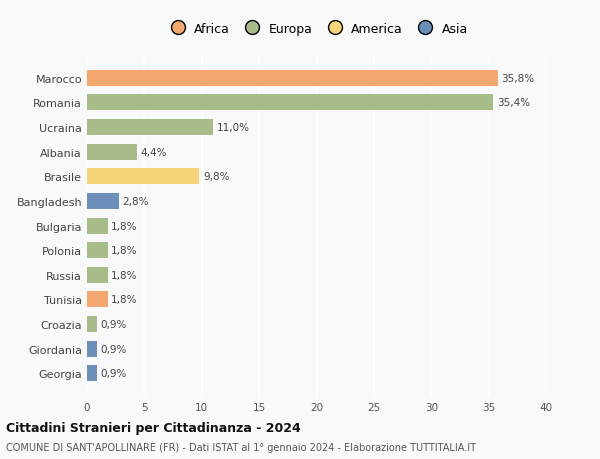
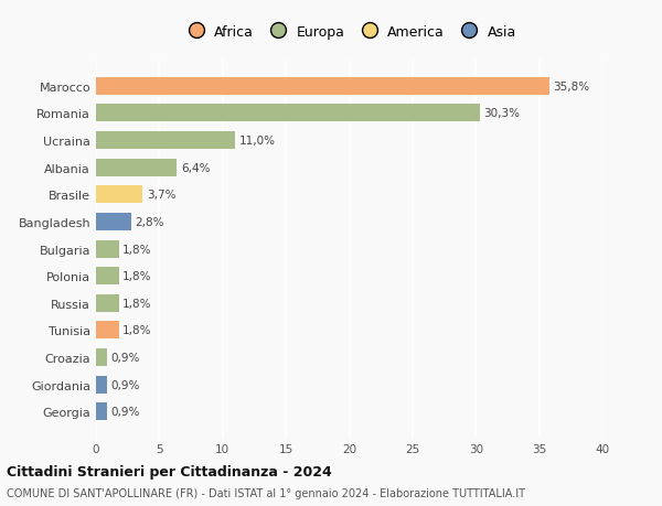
Romania: 35,4% -> 30,3%
Albania: 4,4% -> 6,4%
Brasile: 9,8% -> 3,7%
